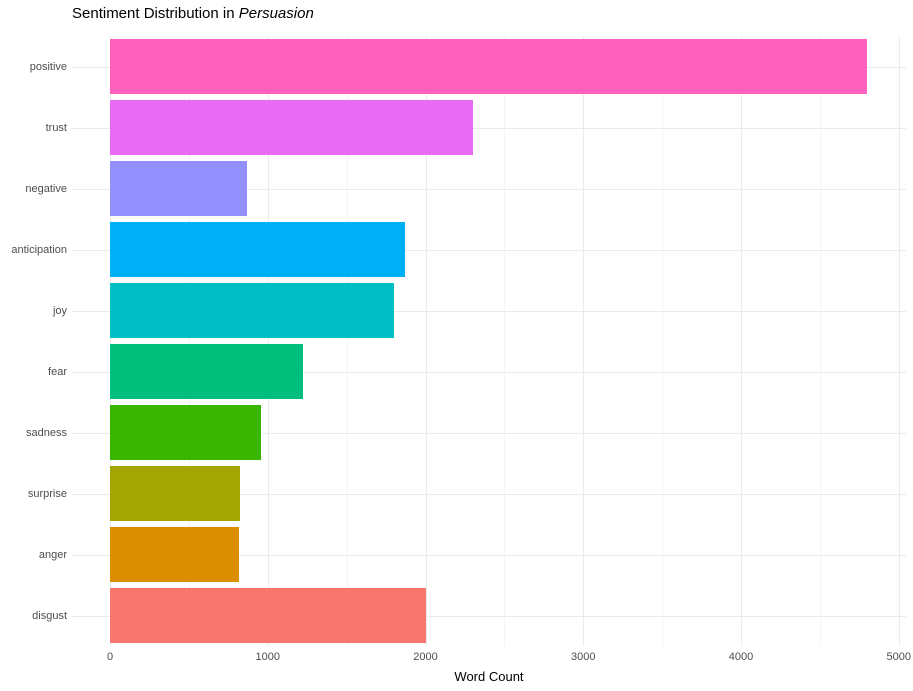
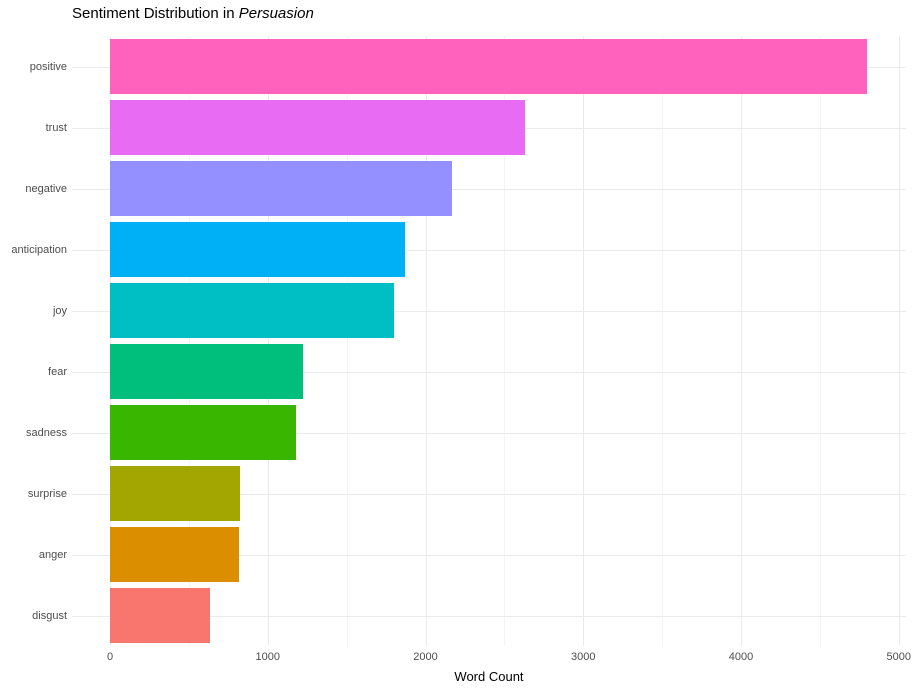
trust: 2300 -> 2630
negative: 870 -> 2170
sadness: 960 -> 1180
disgust: 2000 -> 640
